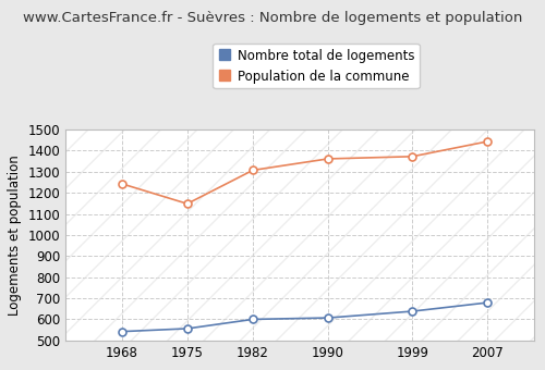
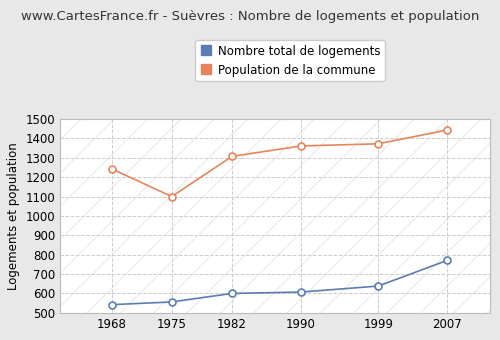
Population de la commune/1975: 1150 -> 1100
Nombre total de logements/2007: 680 -> 770
